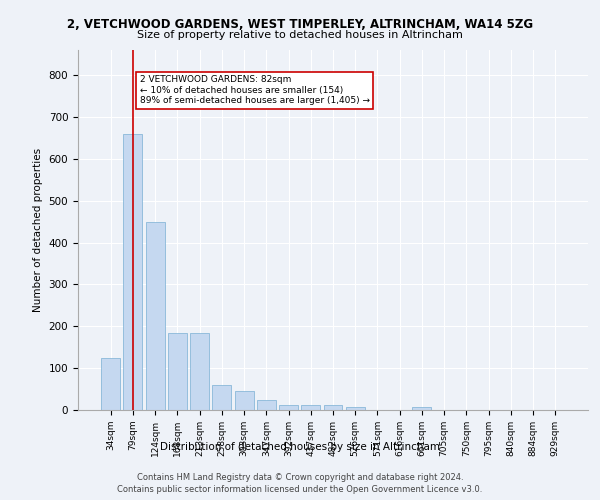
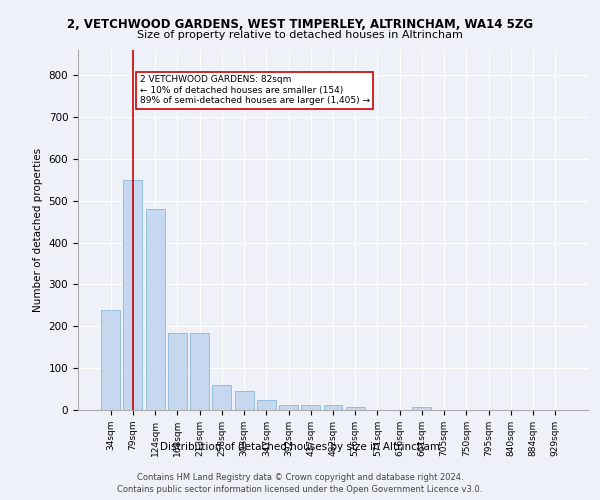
34sqm: 125 -> 240
79sqm: 660 -> 550
124sqm: 450 -> 480
